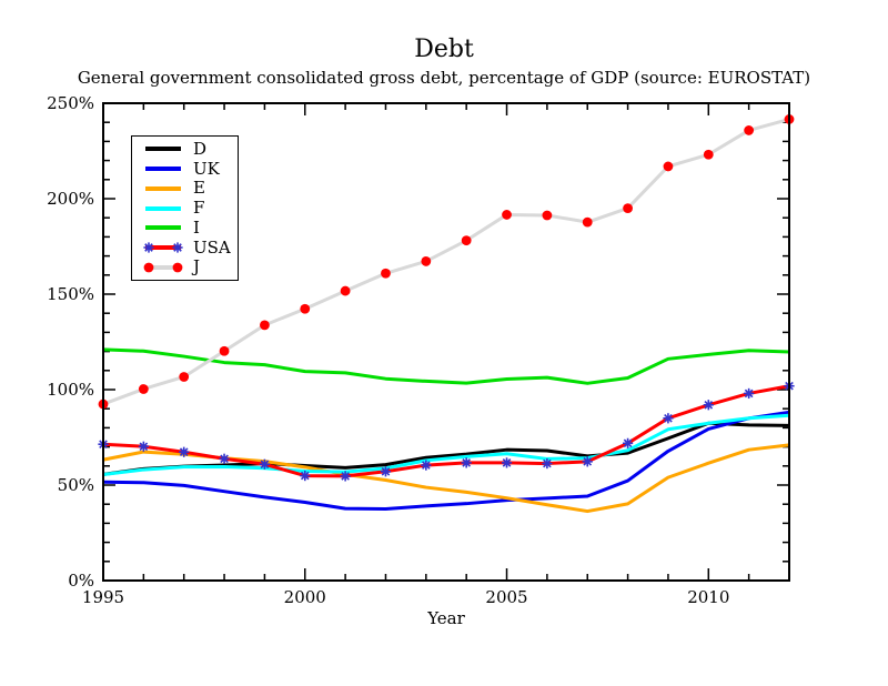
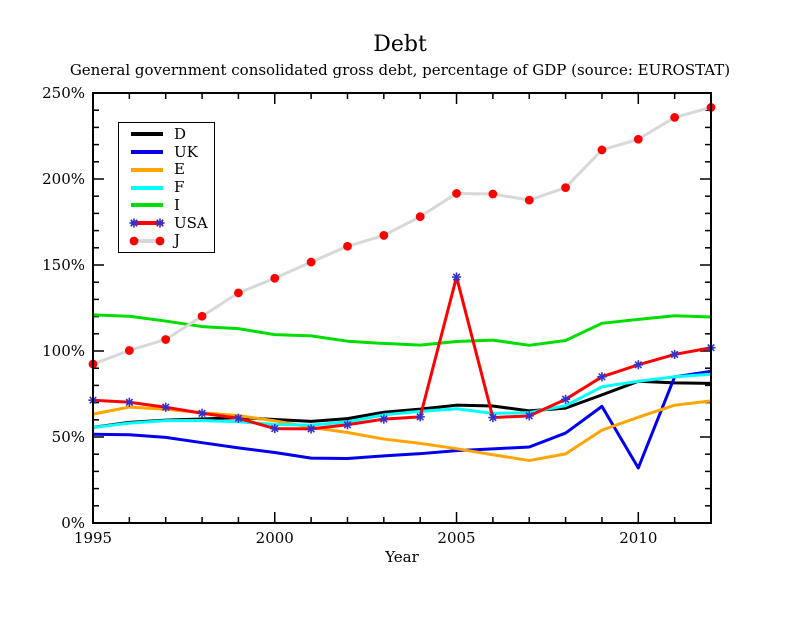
USA/2005: 62% -> 143%
UK/2010: 79% -> 32%
